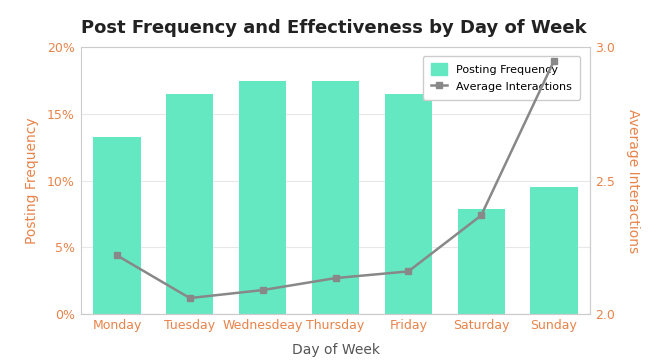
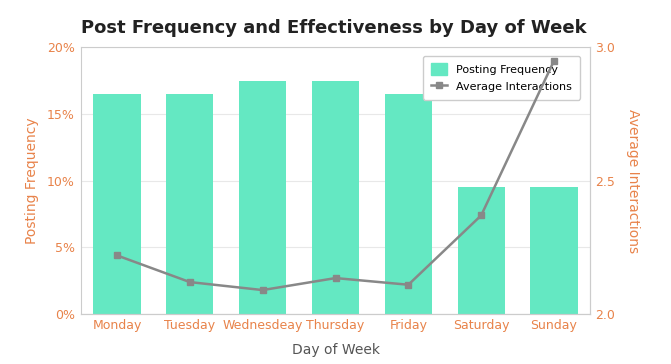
Posting Frequency/Monday: 13.3% -> 16.5%
Average Interactions/Tuesday: 2.060 -> 2.120
Average Interactions/Friday: 2.160 -> 2.110
Posting Frequency/Saturday: 7.9% -> 9.5%
